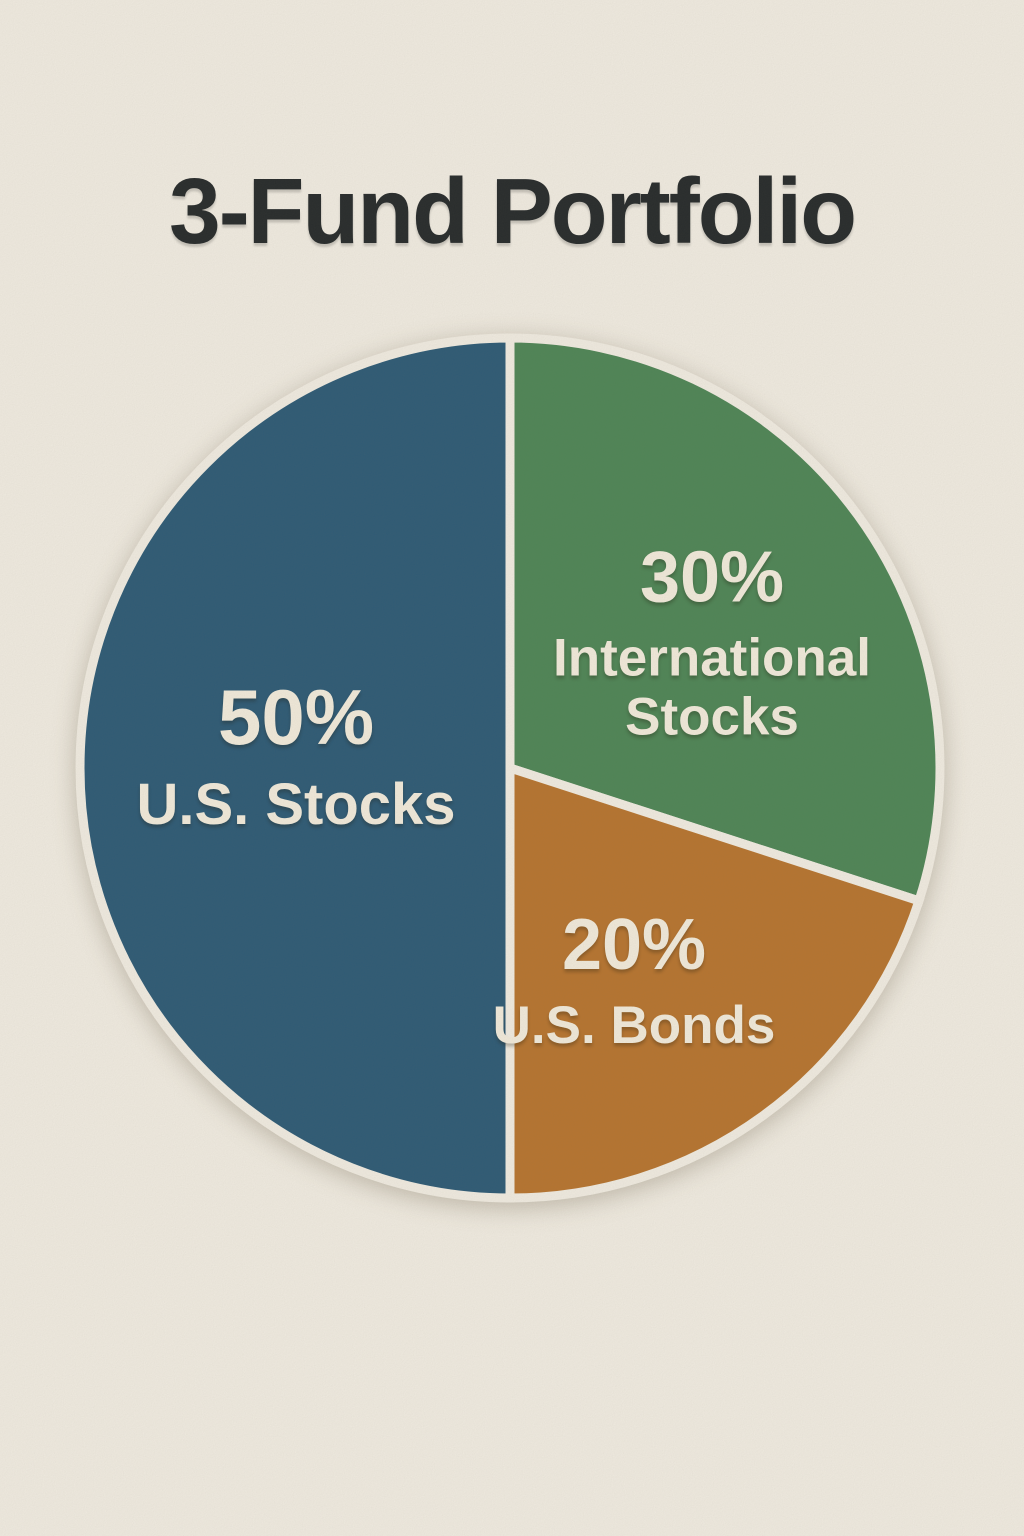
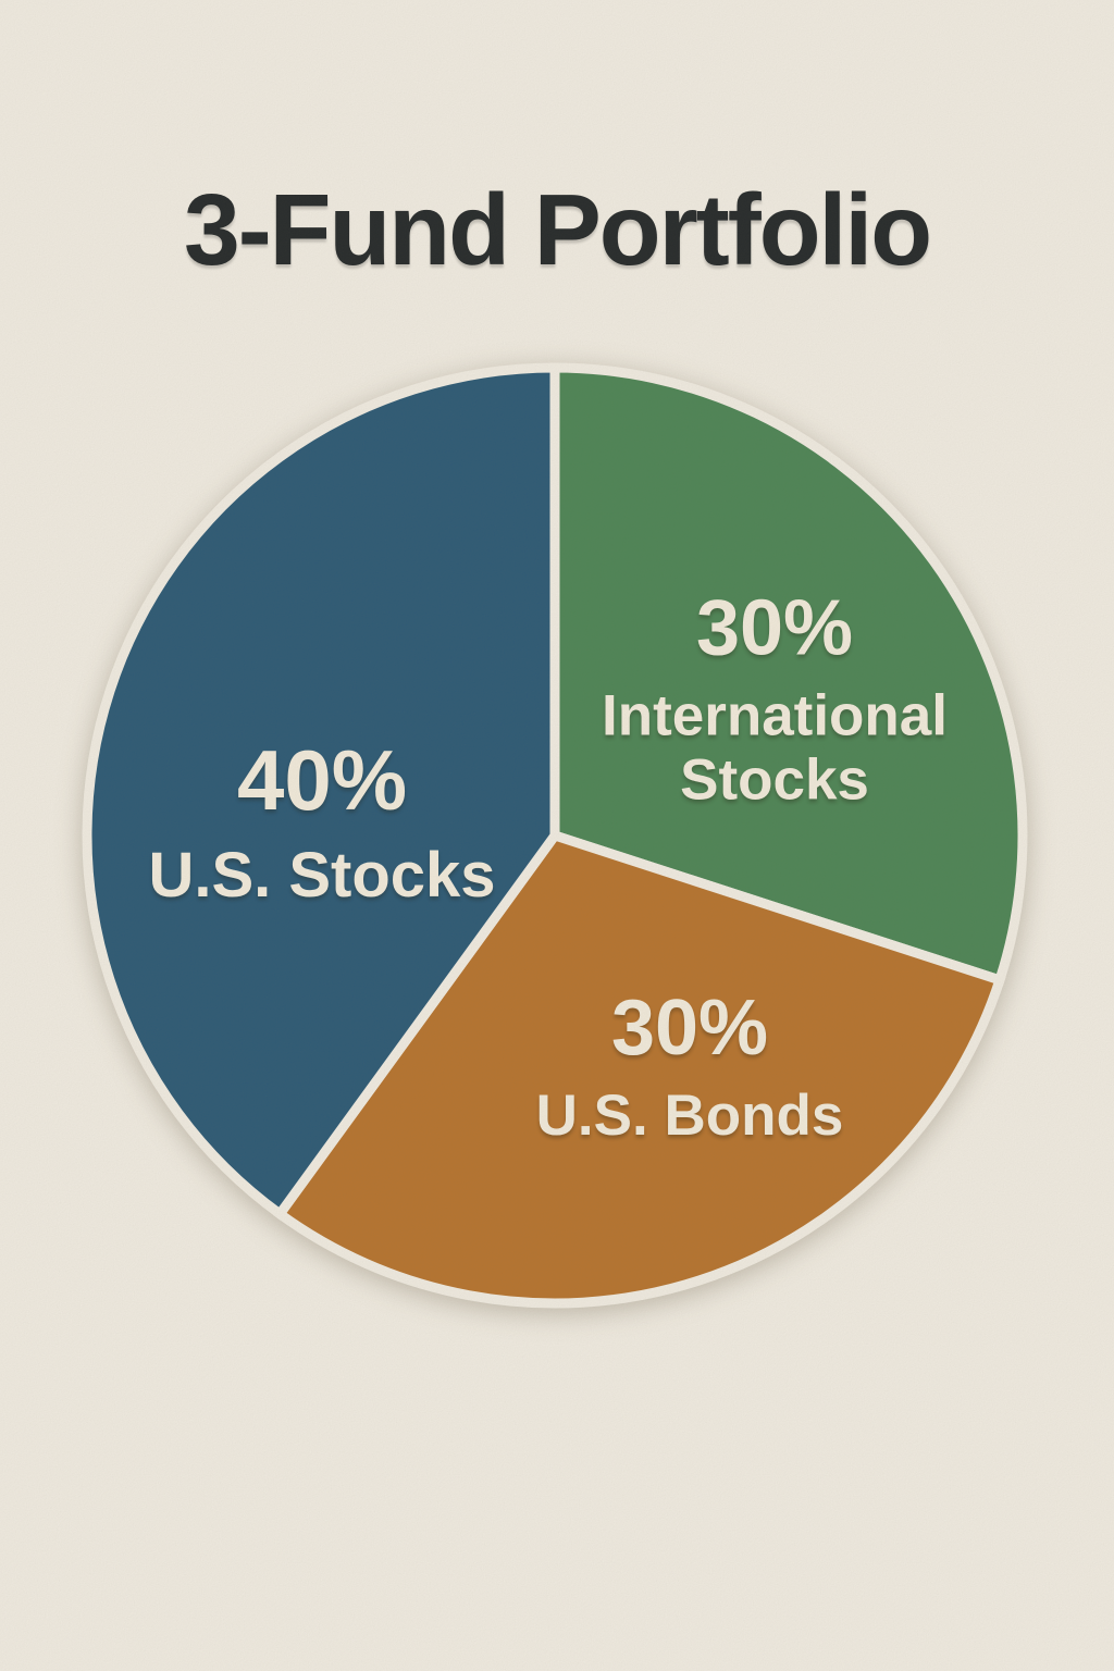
U.S. Bonds: 20% -> 30%
U.S. Stocks: 50% -> 40%
